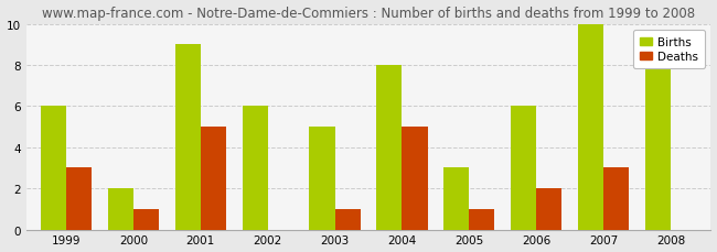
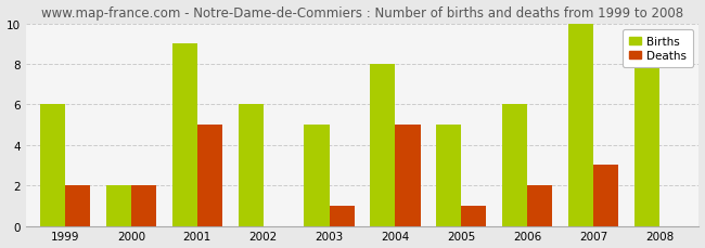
Deaths/1999: 3 -> 2
Deaths/2000: 1 -> 2
Births/2005: 3 -> 5
